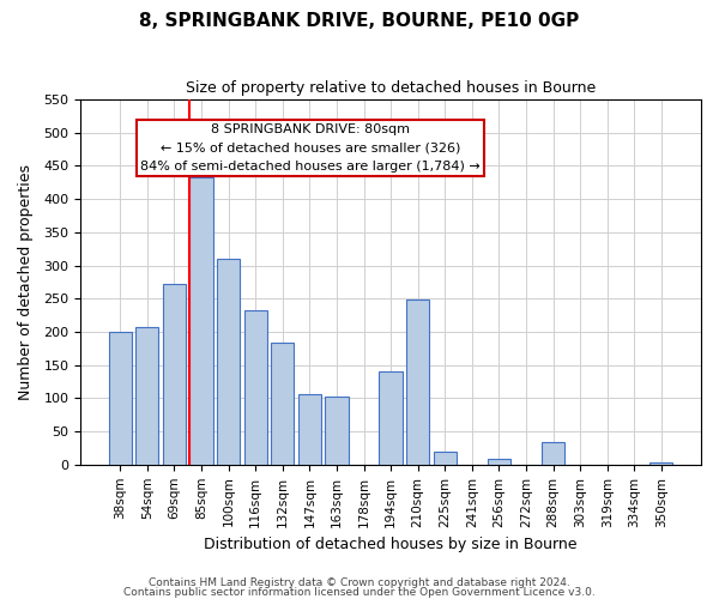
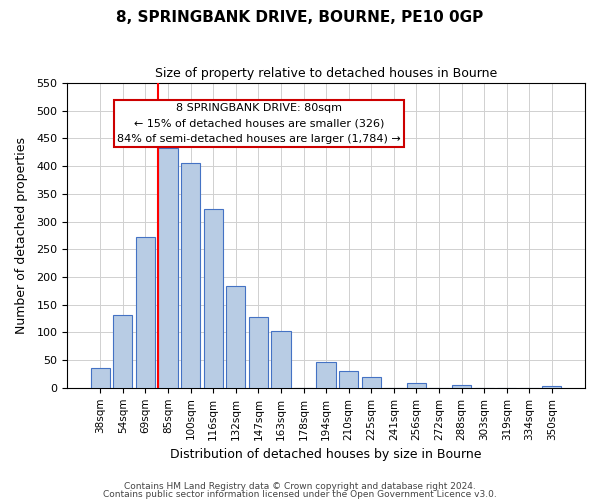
38sqm: 200 -> 35
54sqm: 208 -> 132
100sqm: 310 -> 405
116sqm: 232 -> 323
147sqm: 106 -> 127
194sqm: 140 -> 46
210sqm: 248 -> 30
288sqm: 34 -> 5
